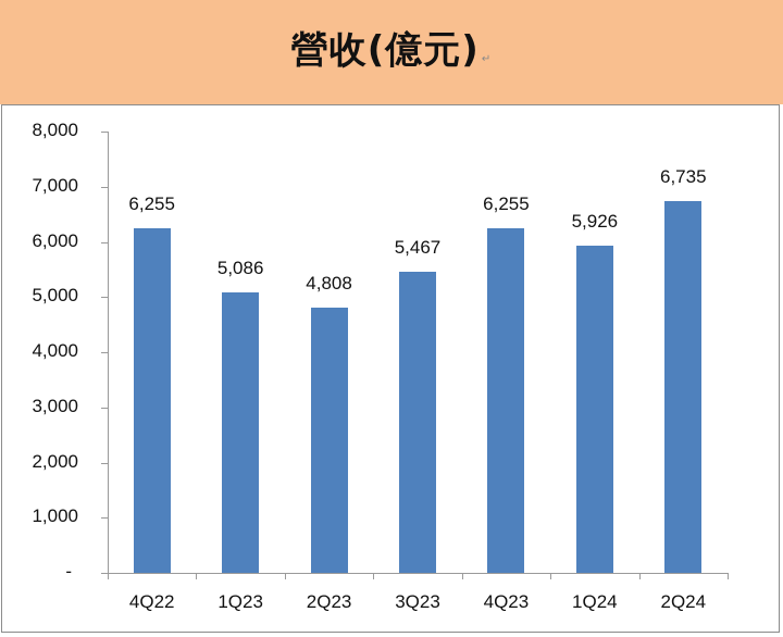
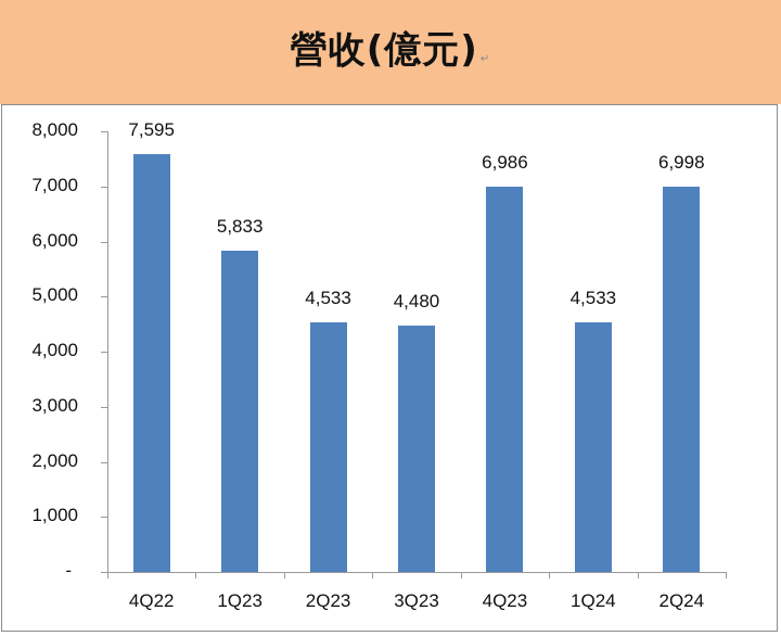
4Q22: 6,255 -> 7,595
1Q23: 5,086 -> 5,833
2Q23: 4,808 -> 4,533
3Q23: 5,467 -> 4,480
4Q23: 6,255 -> 6,986
1Q24: 5,926 -> 4,533
2Q24: 6,735 -> 6,998
